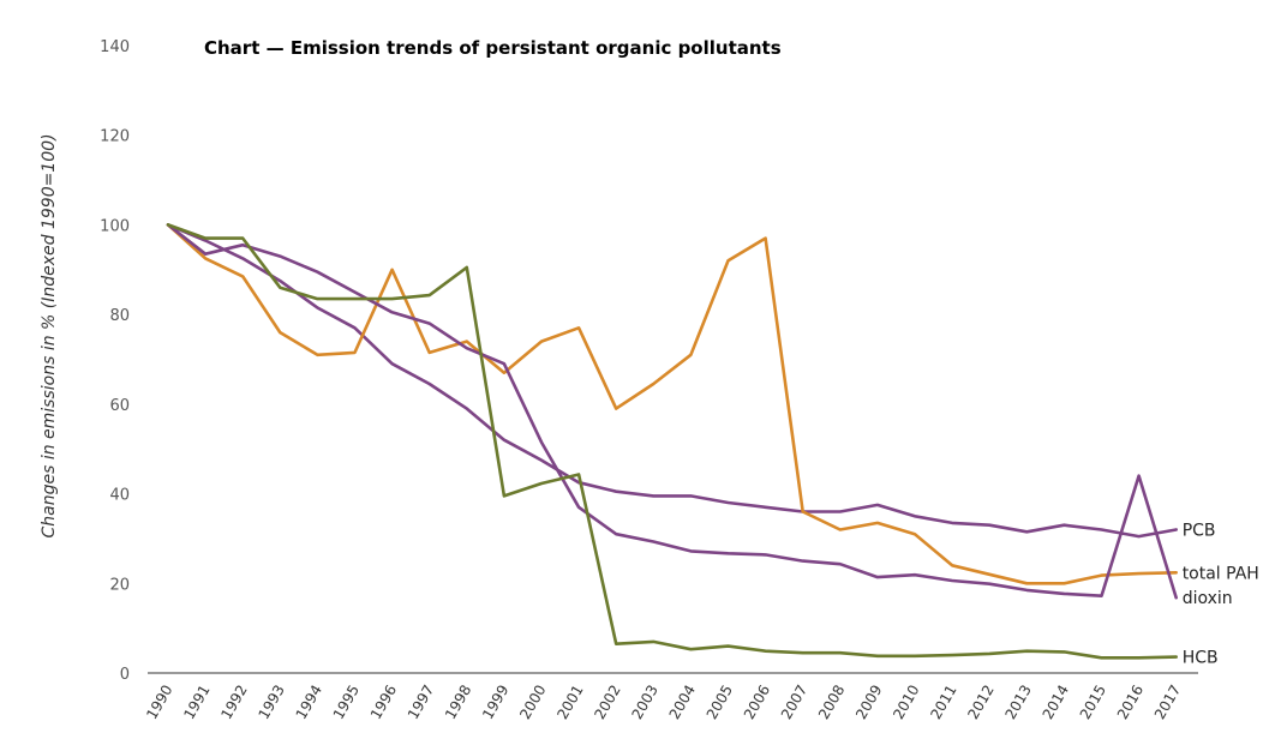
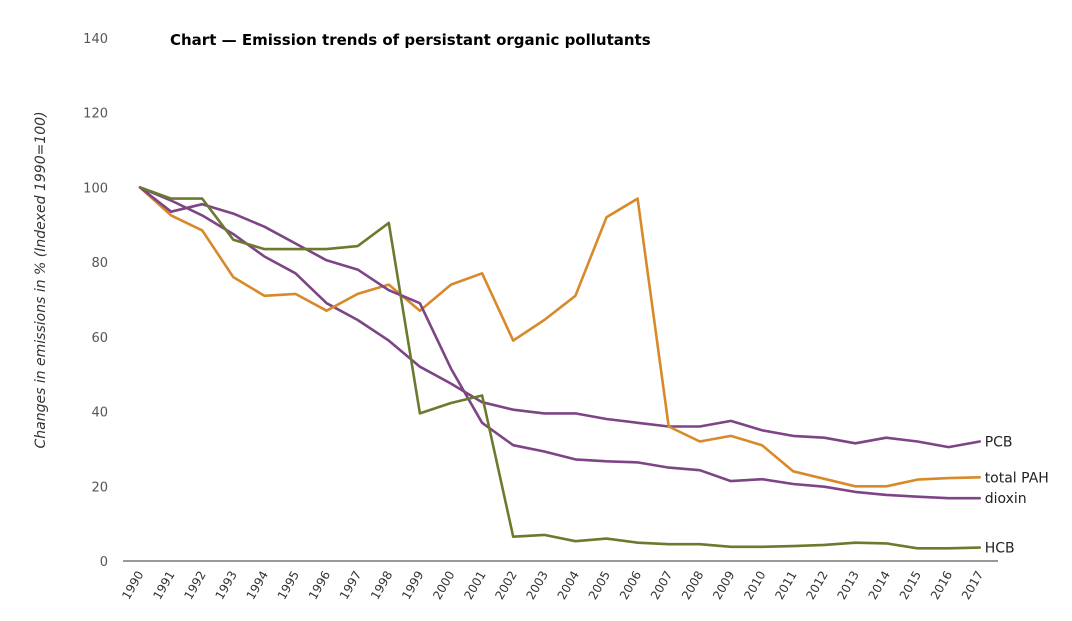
total PAH/1996: 90 -> 67
dioxin/2016: 44 -> 17
